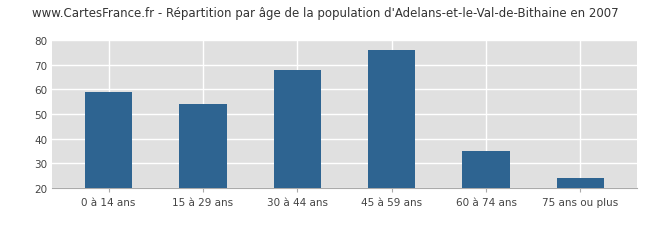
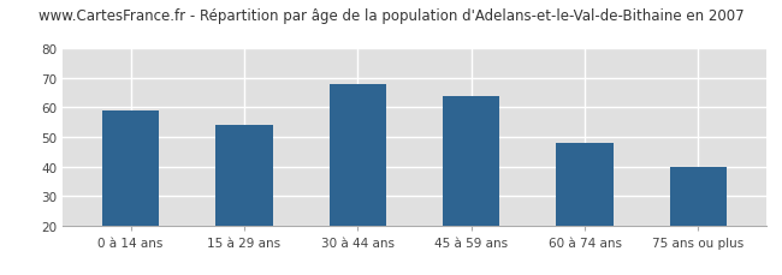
45 à 59 ans: 76 -> 64
60 à 74 ans: 35 -> 48
75 ans ou plus: 24 -> 40
